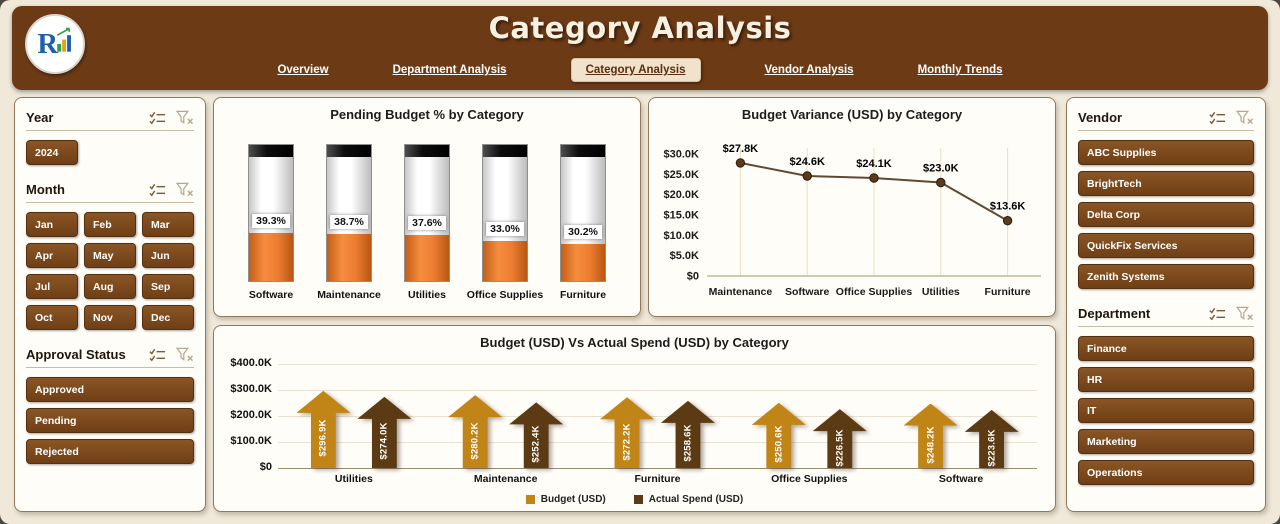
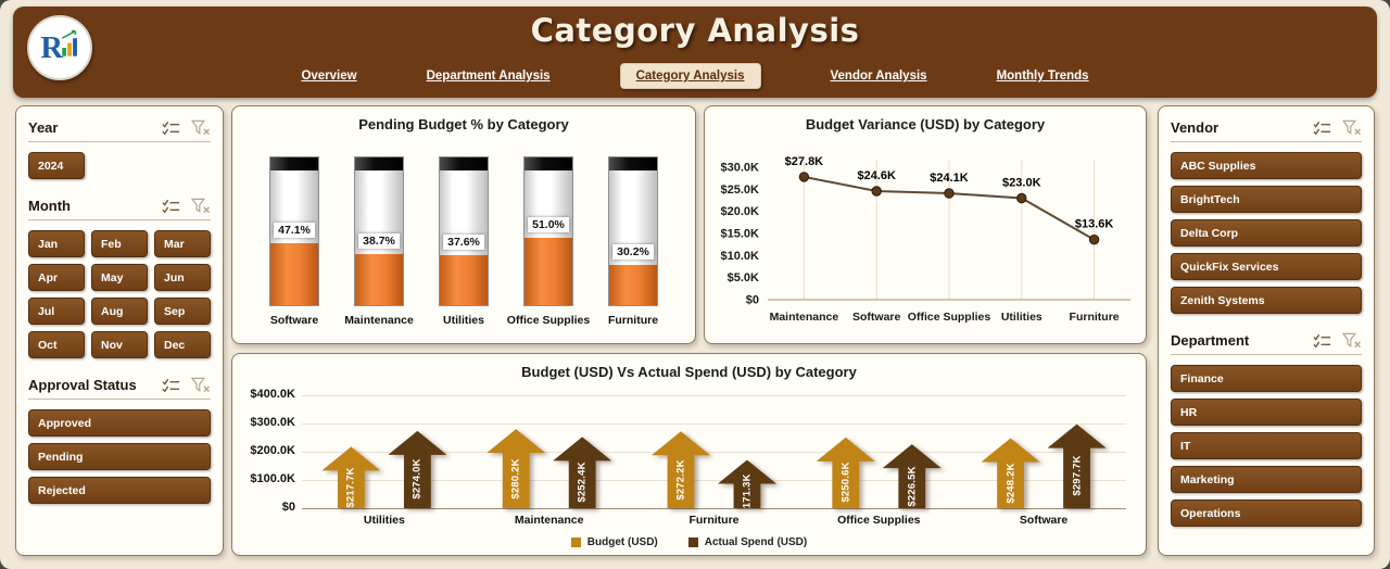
Pending Budget % by Category/Software: 39.3% -> 47.1%
Pending Budget % by Category/Office Supplies: 33.0% -> 51.0%
Budget (USD) Vs Actual Spend (USD) by Category/Budget (USD)/Utilities: $296.9K -> $217.7K
Budget (USD) Vs Actual Spend (USD) by Category/Actual Spend (USD)/Furniture: $258.6K -> $171.3K
Budget (USD) Vs Actual Spend (USD) by Category/Actual Spend (USD)/Software: $223.6K -> $297.7K
